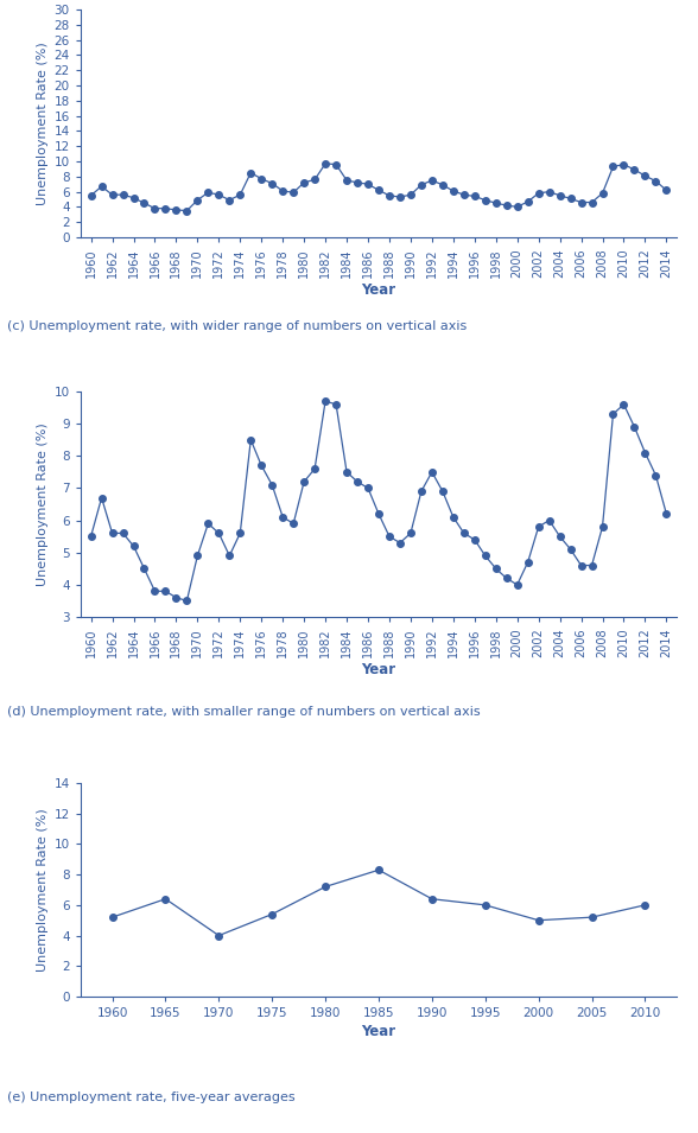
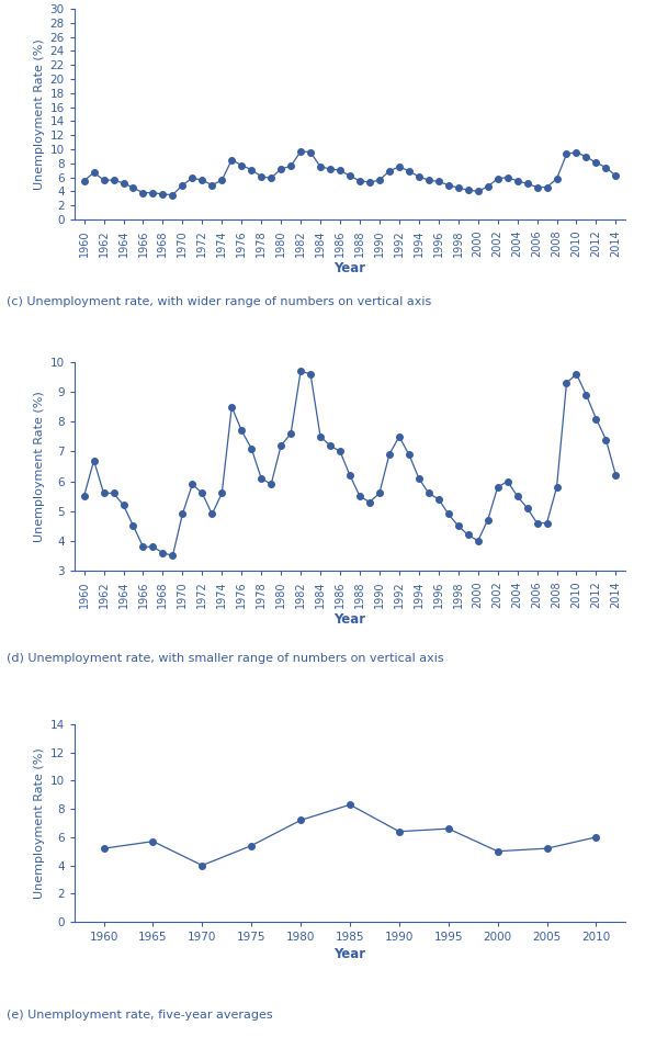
1965: 6.4 -> 5.7
1995: 6.0 -> 6.6
